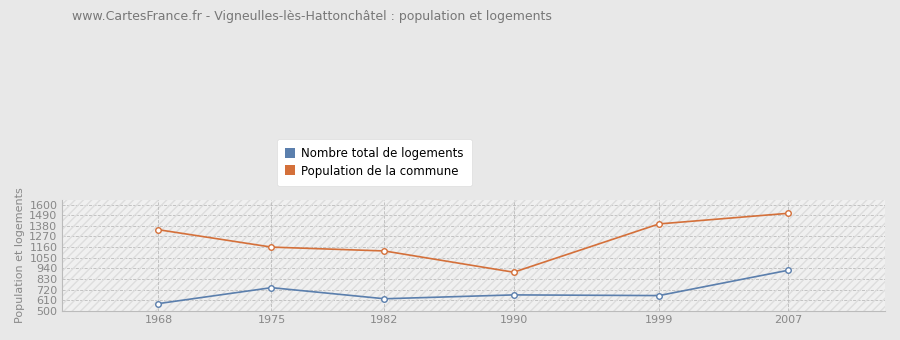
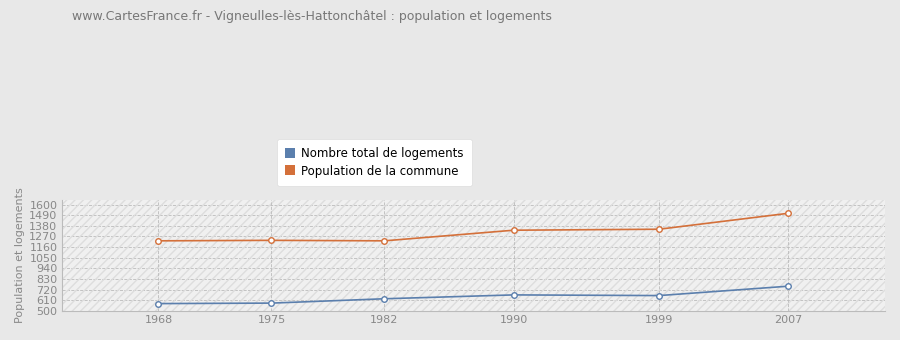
Population de la commune/1968: 1340 -> 1220
Nombre total de logements/1975: 740 -> 580
Population de la commune/1975: 1160 -> 1230
Population de la commune/1982: 1120 -> 1220
Population de la commune/1990: 900 -> 1340
Population de la commune/1999: 1400 -> 1340
Nombre total de logements/2007: 920 -> 760
